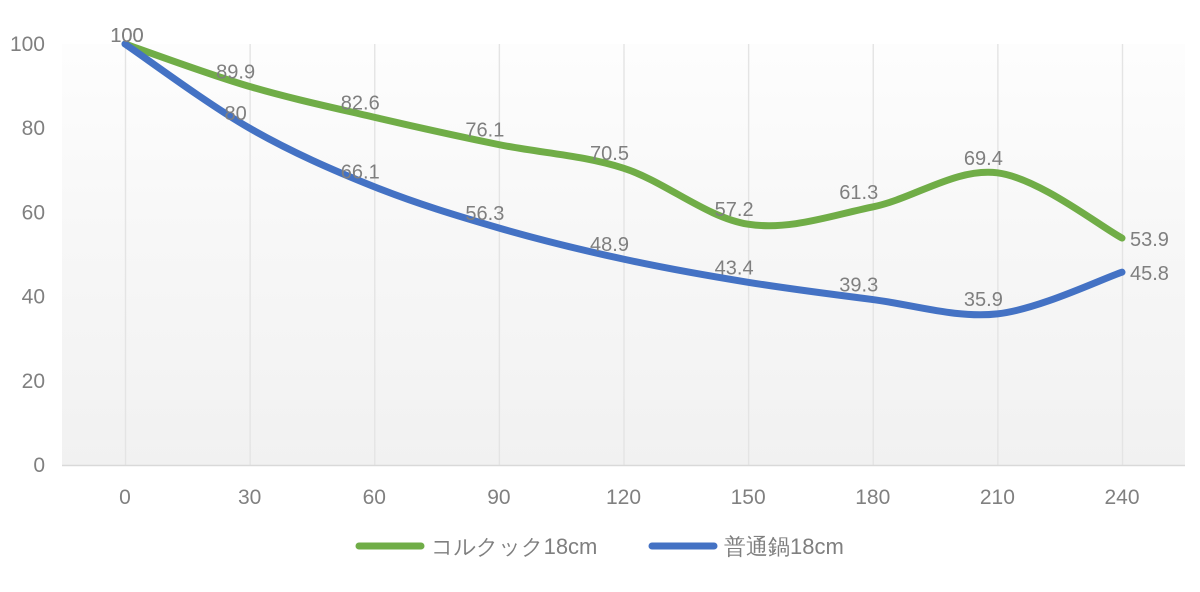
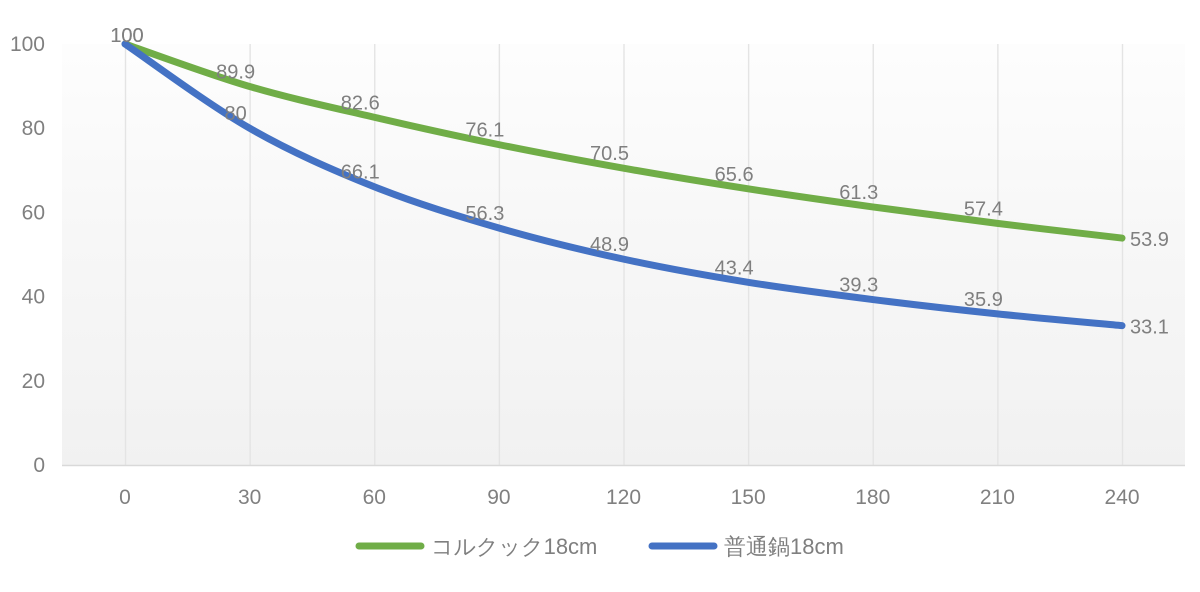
コルクック18cm/150: 57.2 -> 65.6
コルクック18cm/210: 69.4 -> 57.4
普通鍋18cm/240: 45.8 -> 33.1
